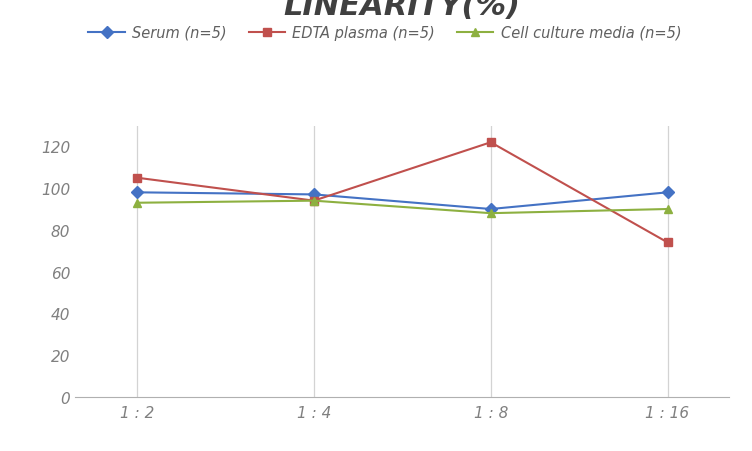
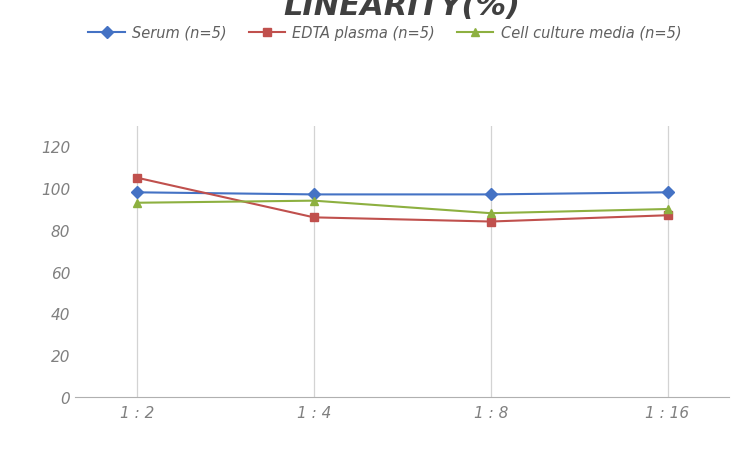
EDTA plasma (n=5)/1 : 4: 94 -> 86
Serum (n=5)/1 : 8: 90 -> 97
EDTA plasma (n=5)/1 : 8: 122 -> 84
EDTA plasma (n=5)/1 : 16: 74 -> 87
